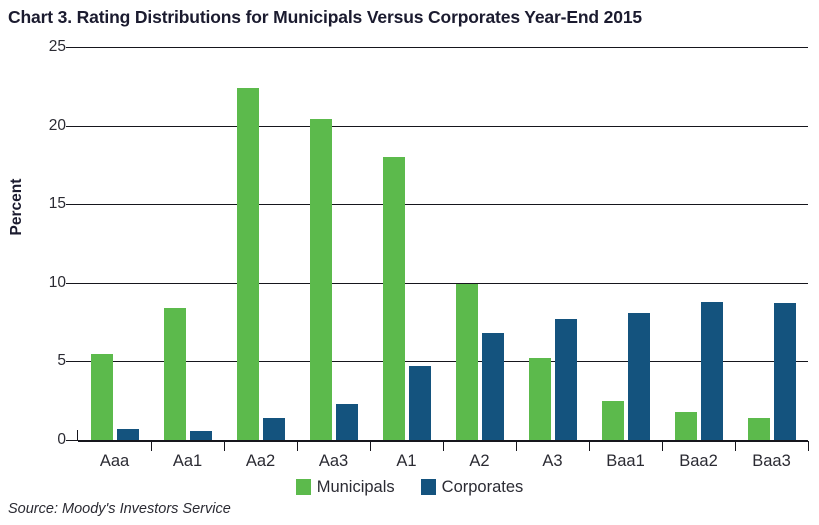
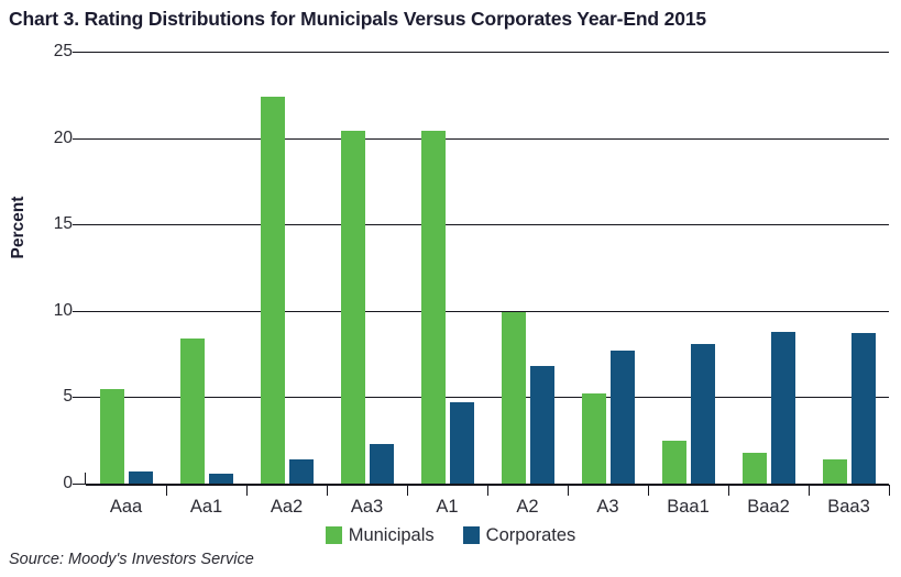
Municipals/A1: 18.0 -> 20.4
